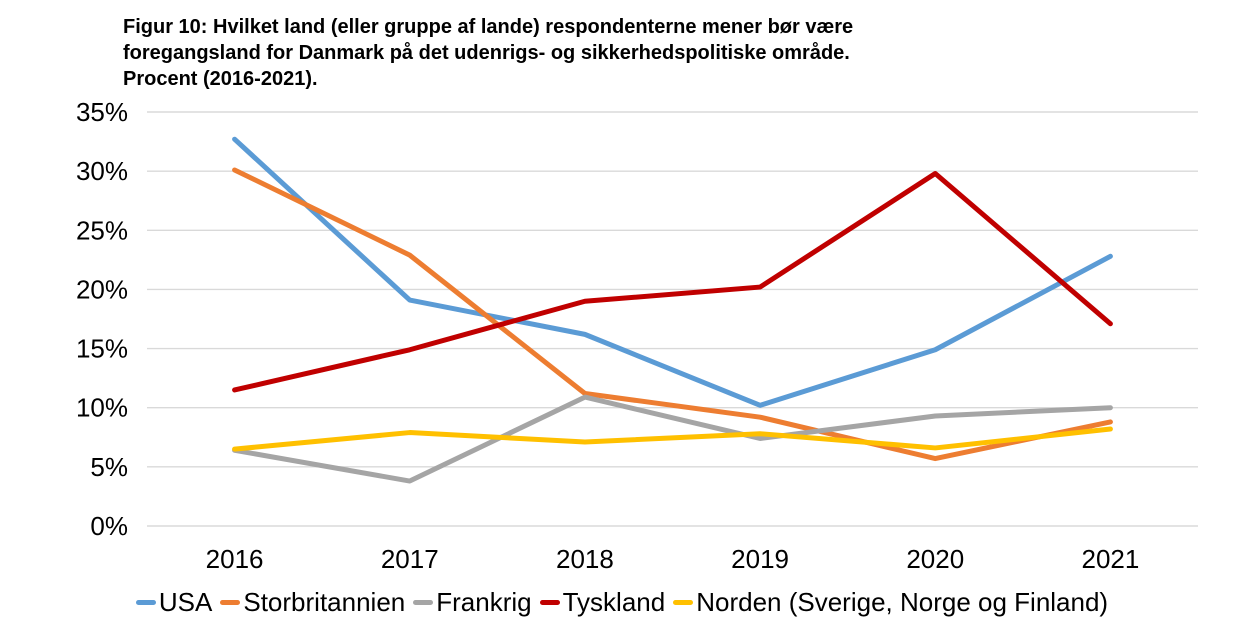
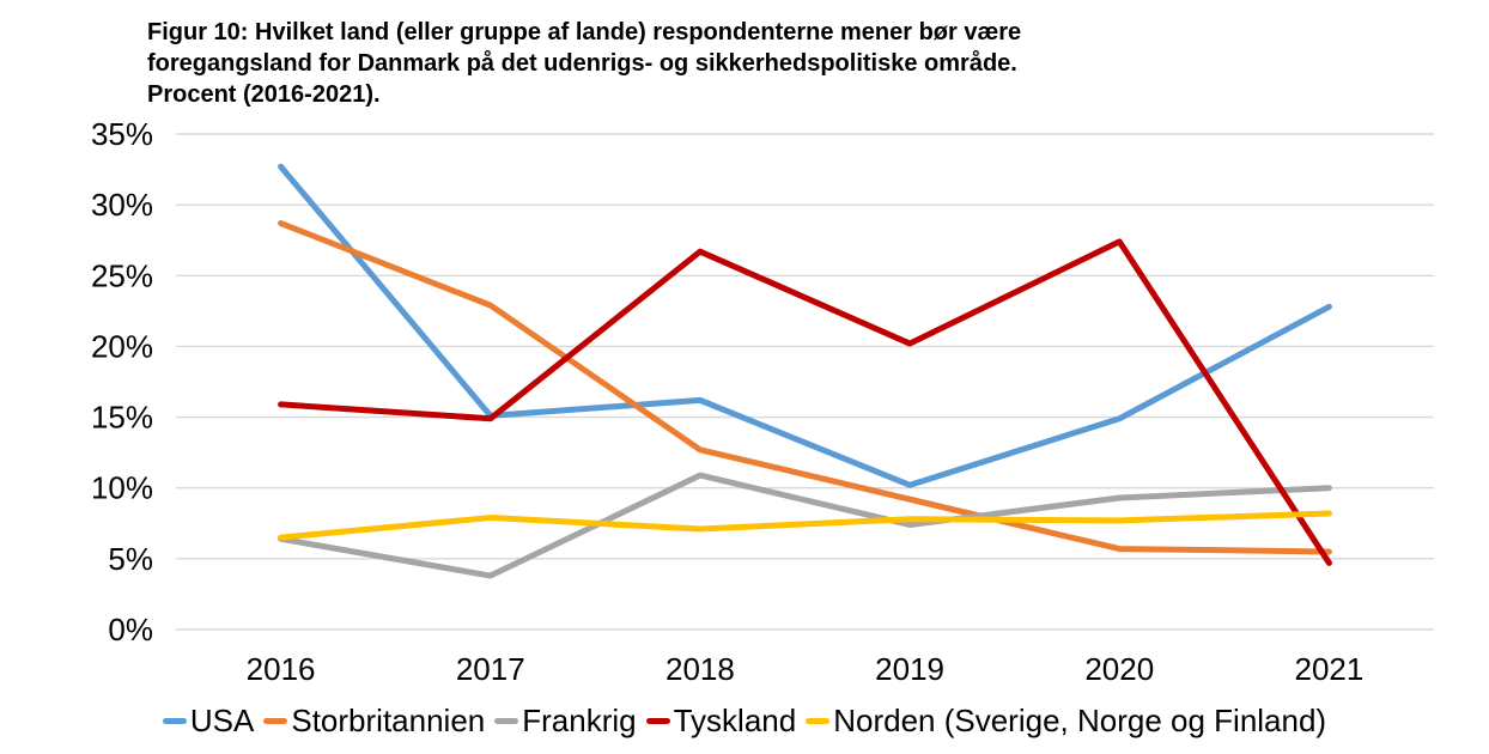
Storbritannien/2016: 30.1% -> 28.7%
Tyskland/2016: 11.5% -> 15.9%
USA/2017: 19.1% -> 15.1%
Storbritannien/2018: 11.2% -> 12.7%
Tyskland/2018: 19.0% -> 26.7%
Tyskland/2020: 29.8% -> 27.4%
Norden (Sverige, Norge og Finland)/2020: 6.6% -> 7.7%
Storbritannien/2021: 8.8% -> 5.5%
Tyskland/2021: 17.1% -> 4.7%
